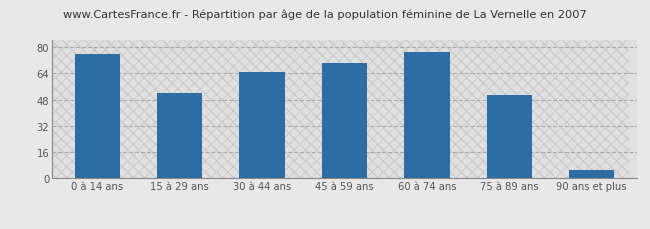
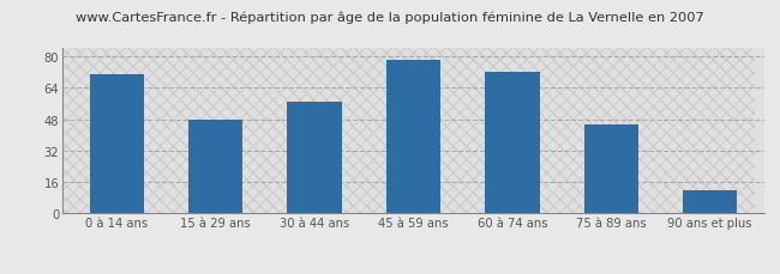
0 à 14 ans: 76 -> 71
15 à 29 ans: 52 -> 48
30 à 44 ans: 65 -> 57
45 à 59 ans: 70 -> 78
60 à 74 ans: 77 -> 72
75 à 89 ans: 51 -> 45
90 ans et plus: 5 -> 12
